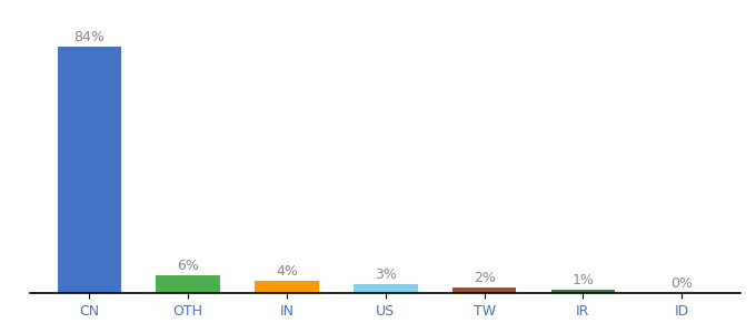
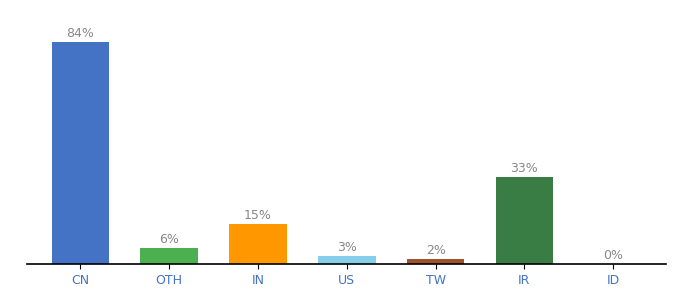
IN: 4% -> 15%
IR: 1% -> 33%
